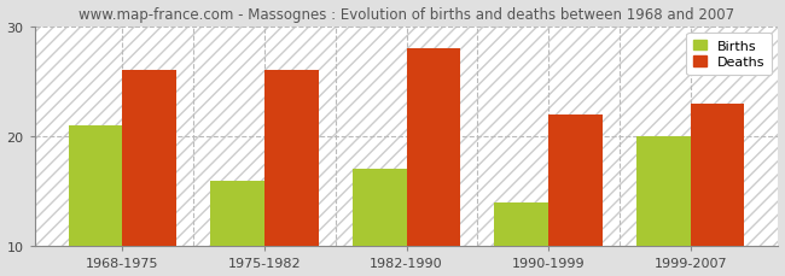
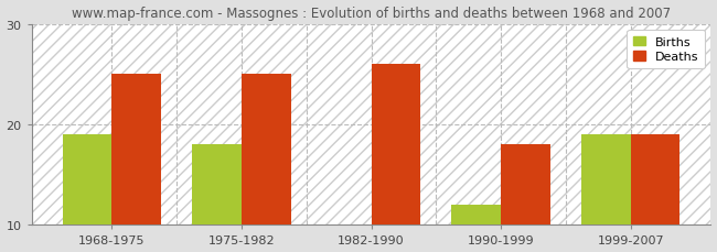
Births/1968-1975: 21 -> 19
Deaths/1968-1975: 26 -> 25
Births/1975-1982: 16 -> 18
Deaths/1975-1982: 26 -> 25
Births/1982-1990: 17 -> 10
Deaths/1982-1990: 28 -> 26
Births/1990-1999: 14 -> 12
Deaths/1990-1999: 22 -> 18
Births/1999-2007: 20 -> 19
Deaths/1999-2007: 23 -> 19
